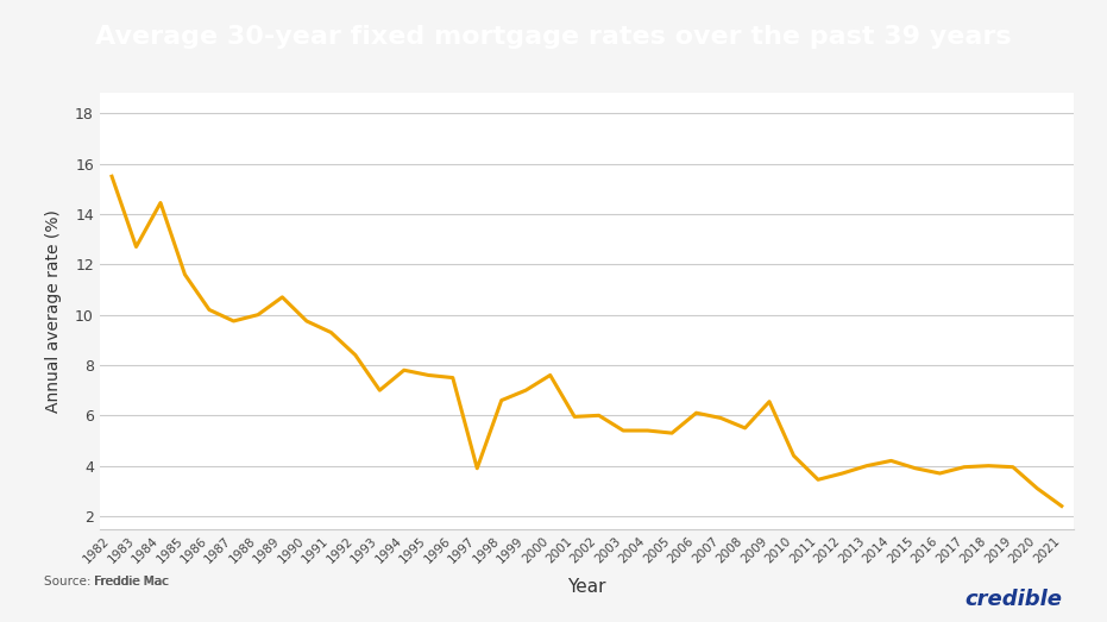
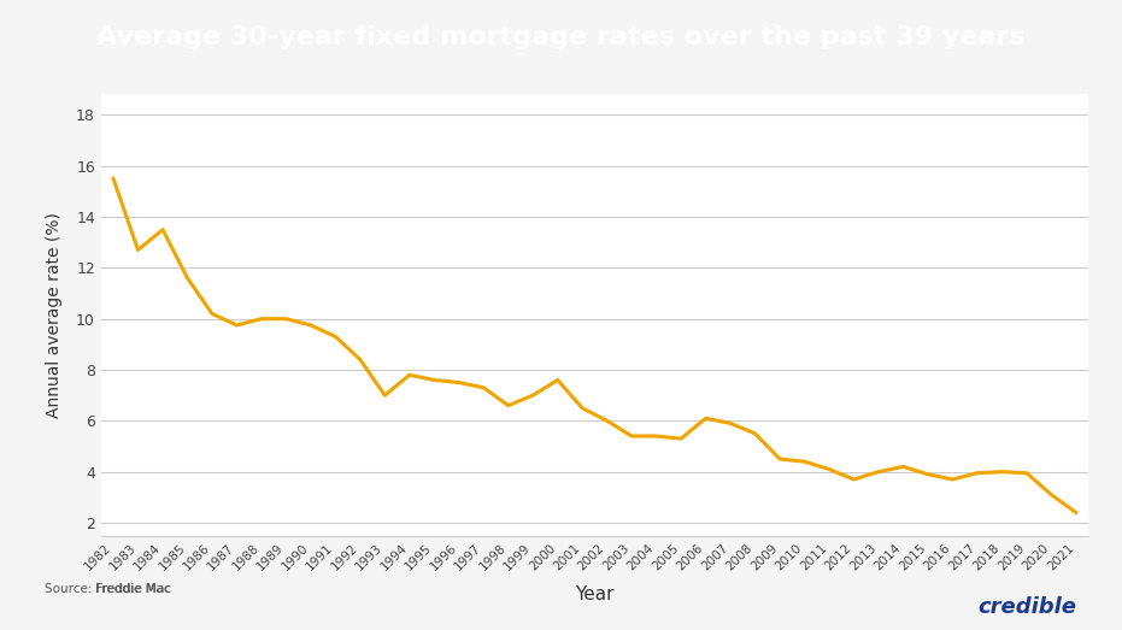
1984: 14.45 -> 13.50
1989: 10.70 -> 10.00
1997: 3.90 -> 7.30
2001: 5.95 -> 6.50
2009: 6.55 -> 4.50
2011: 3.45 -> 4.10
